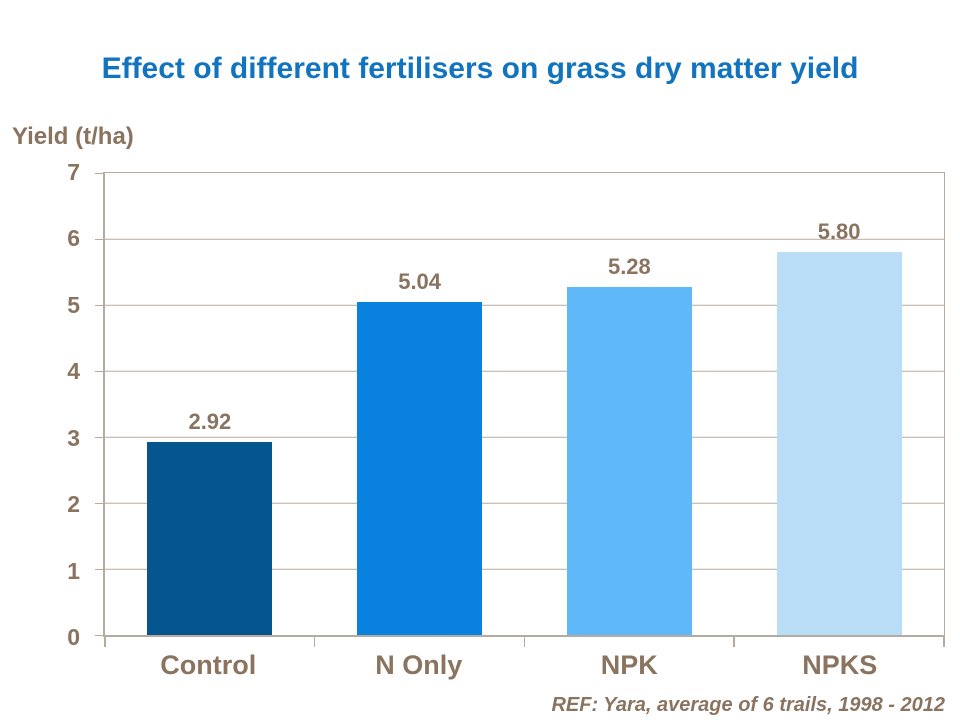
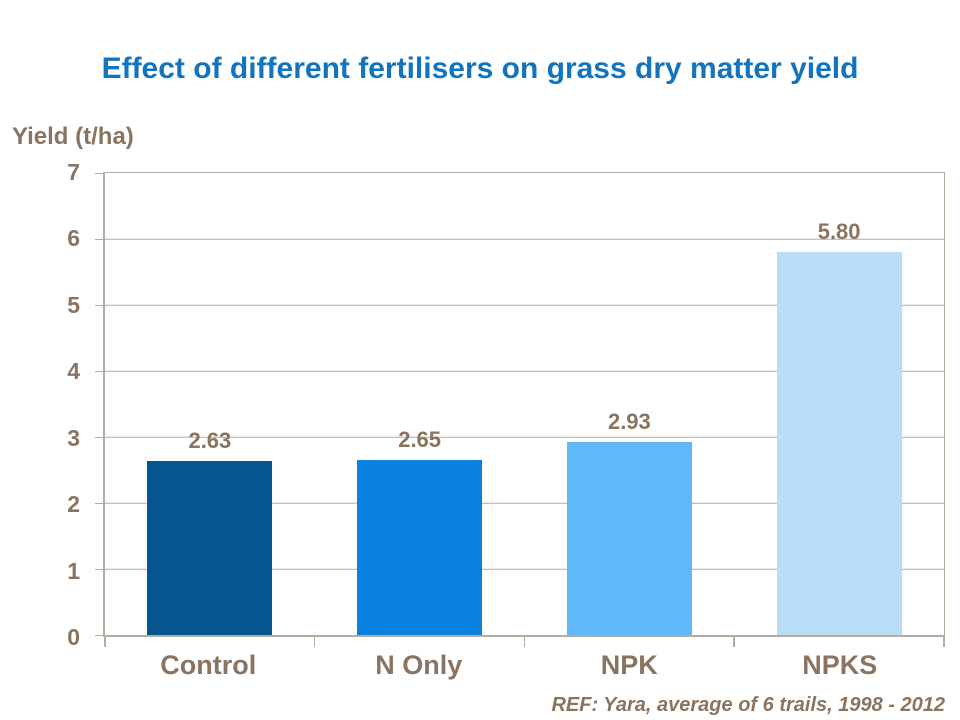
Control: 2.92 -> 2.63
N Only: 5.04 -> 2.65
NPK: 5.28 -> 2.93
